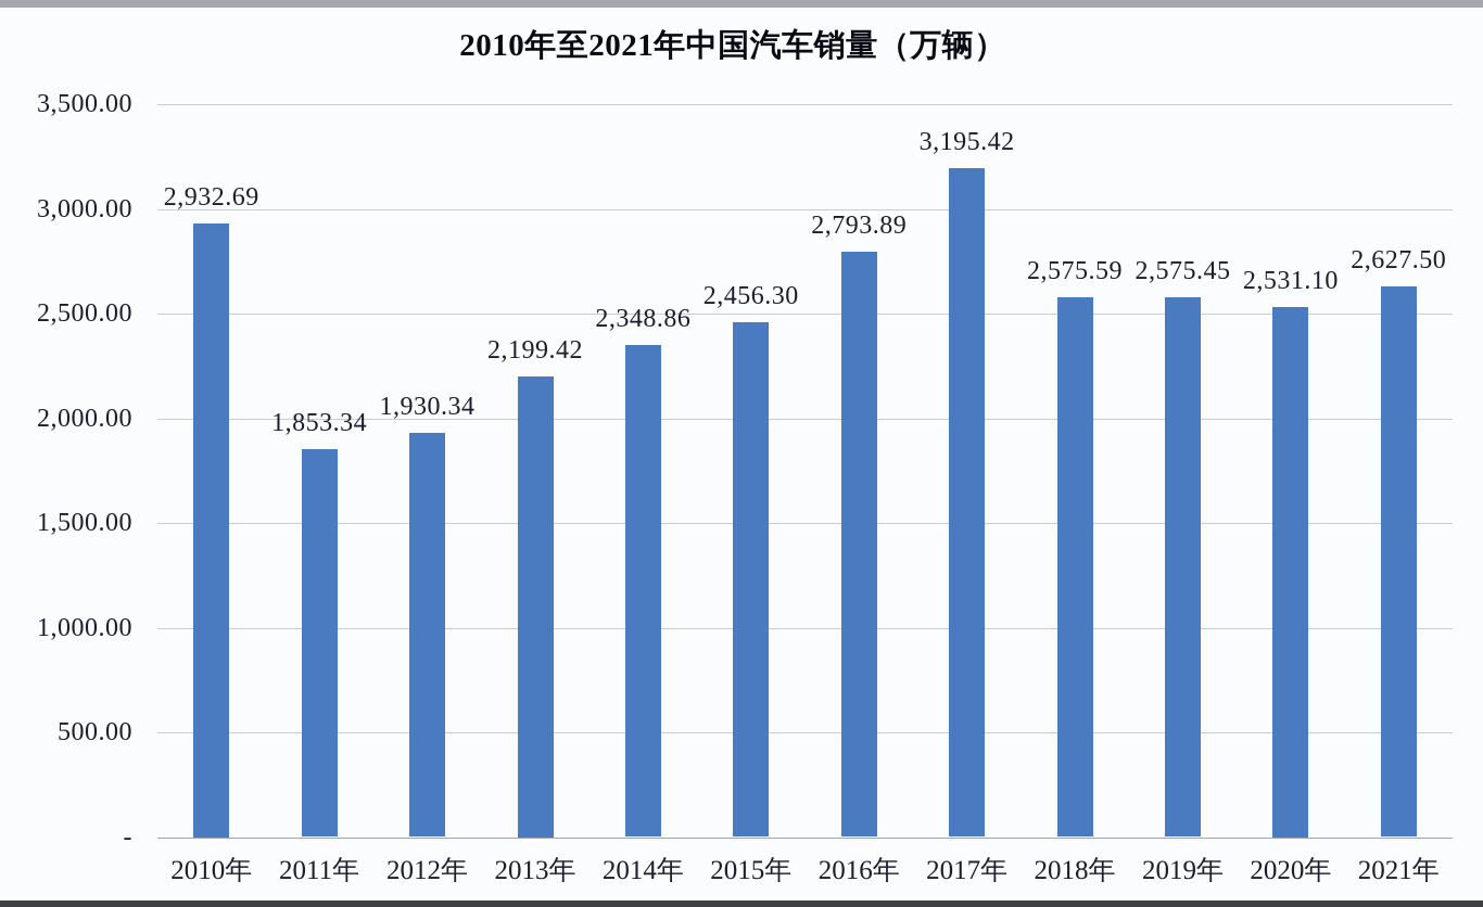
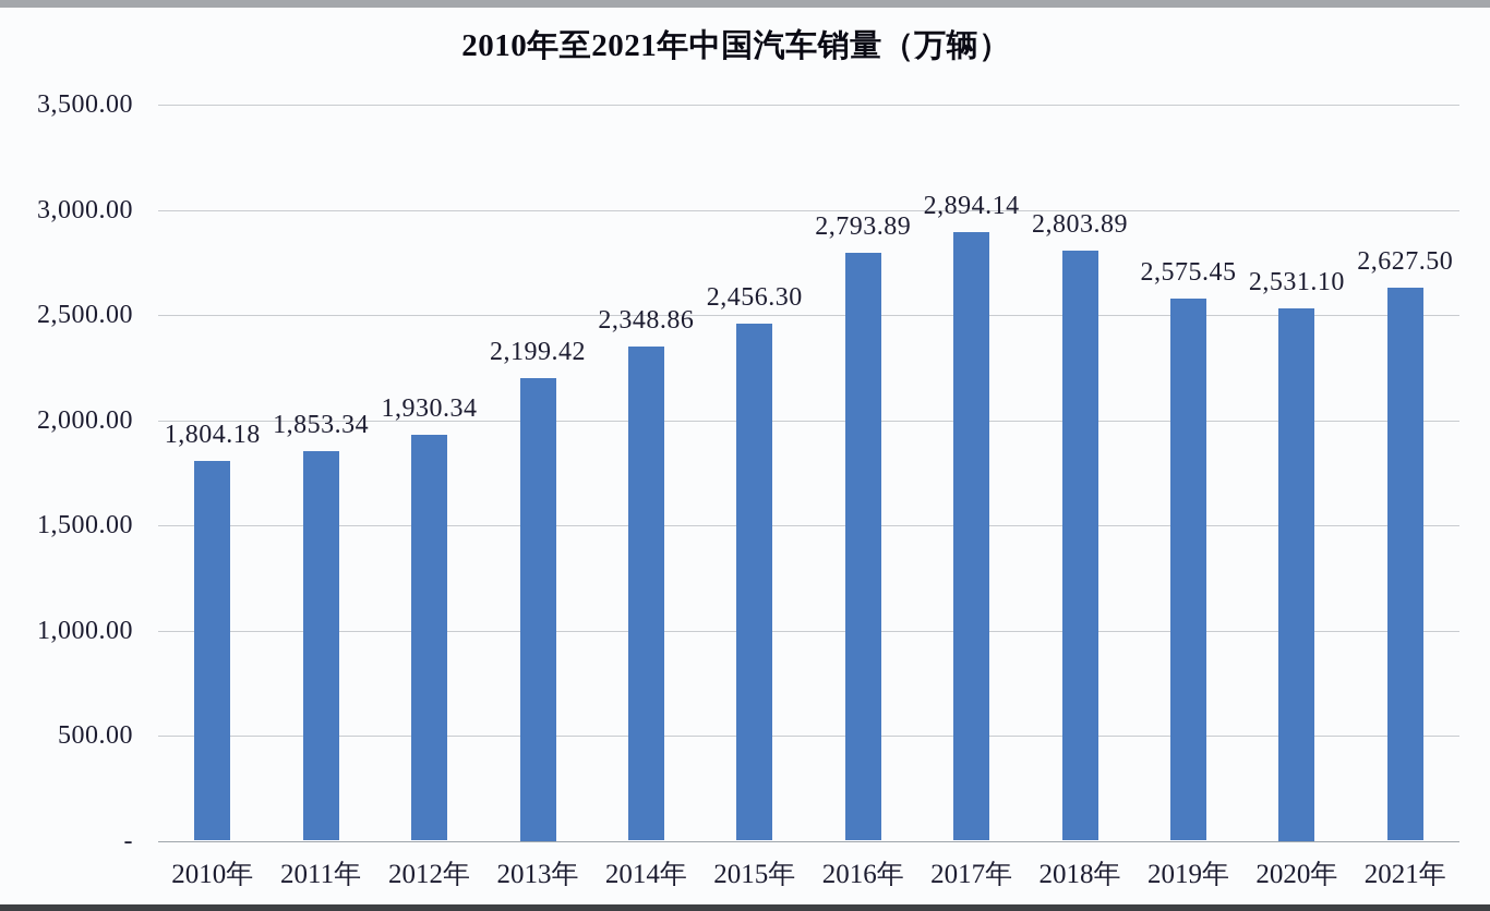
2010年: 2,932.69 -> 1,804.18
2017年: 3,195.42 -> 2,894.14
2018年: 2,575.59 -> 2,803.89
